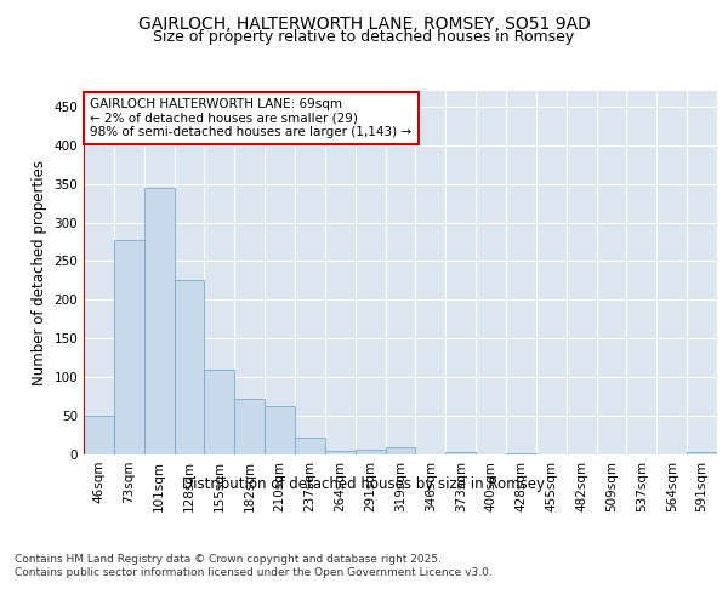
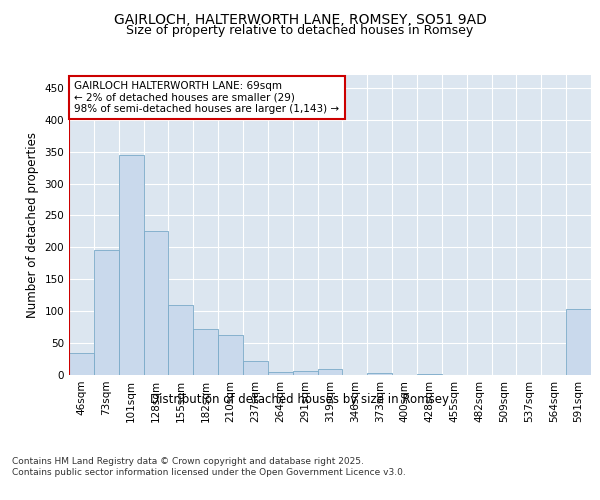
46sqm: 50 -> 34
73sqm: 278 -> 196
591sqm: 3 -> 104
